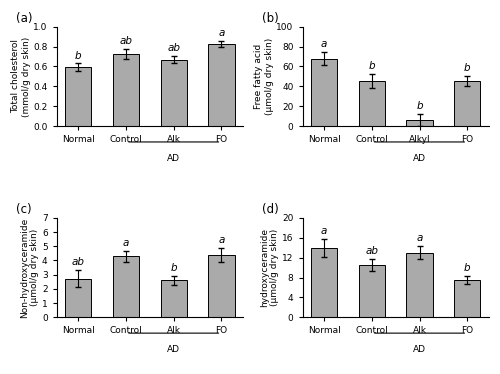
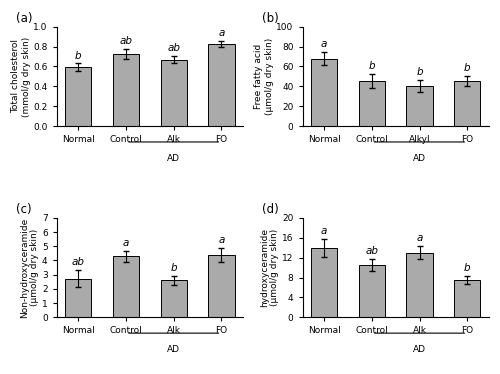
Alkyl: 6 -> 40
